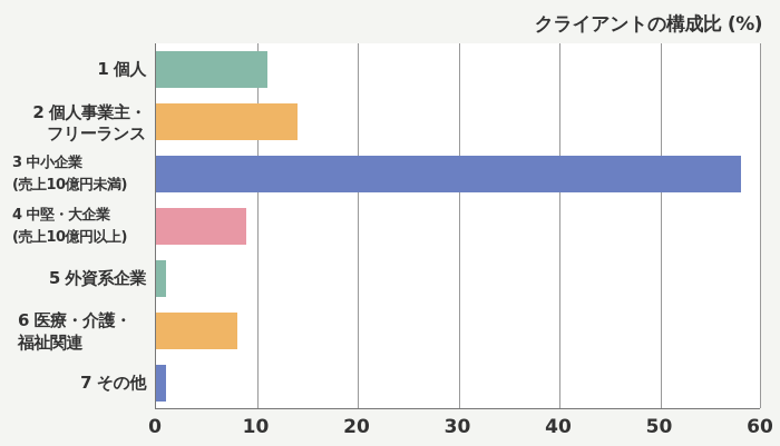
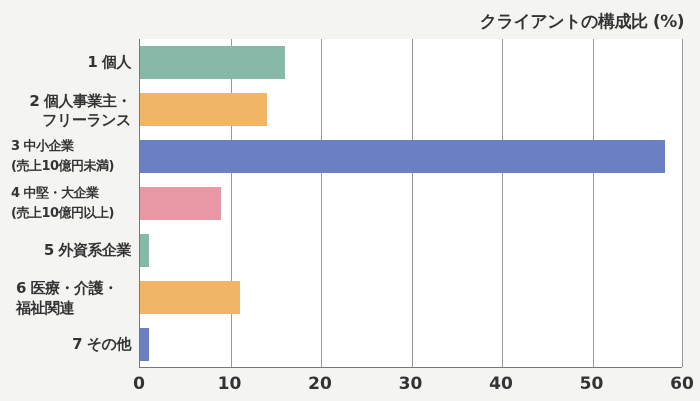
1 個人: 11 -> 16
6 医療・介護・福祉関連: 8 -> 11
